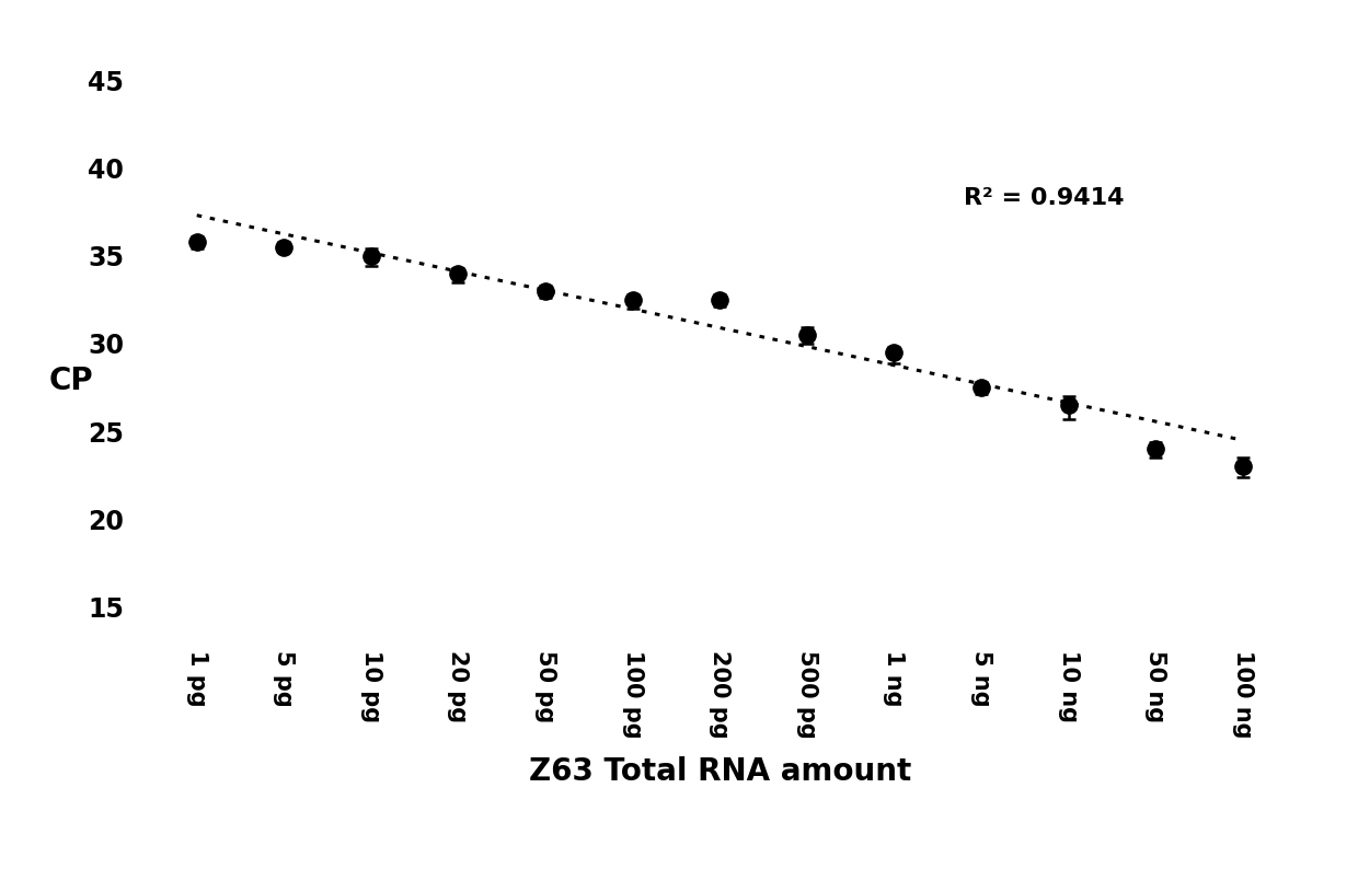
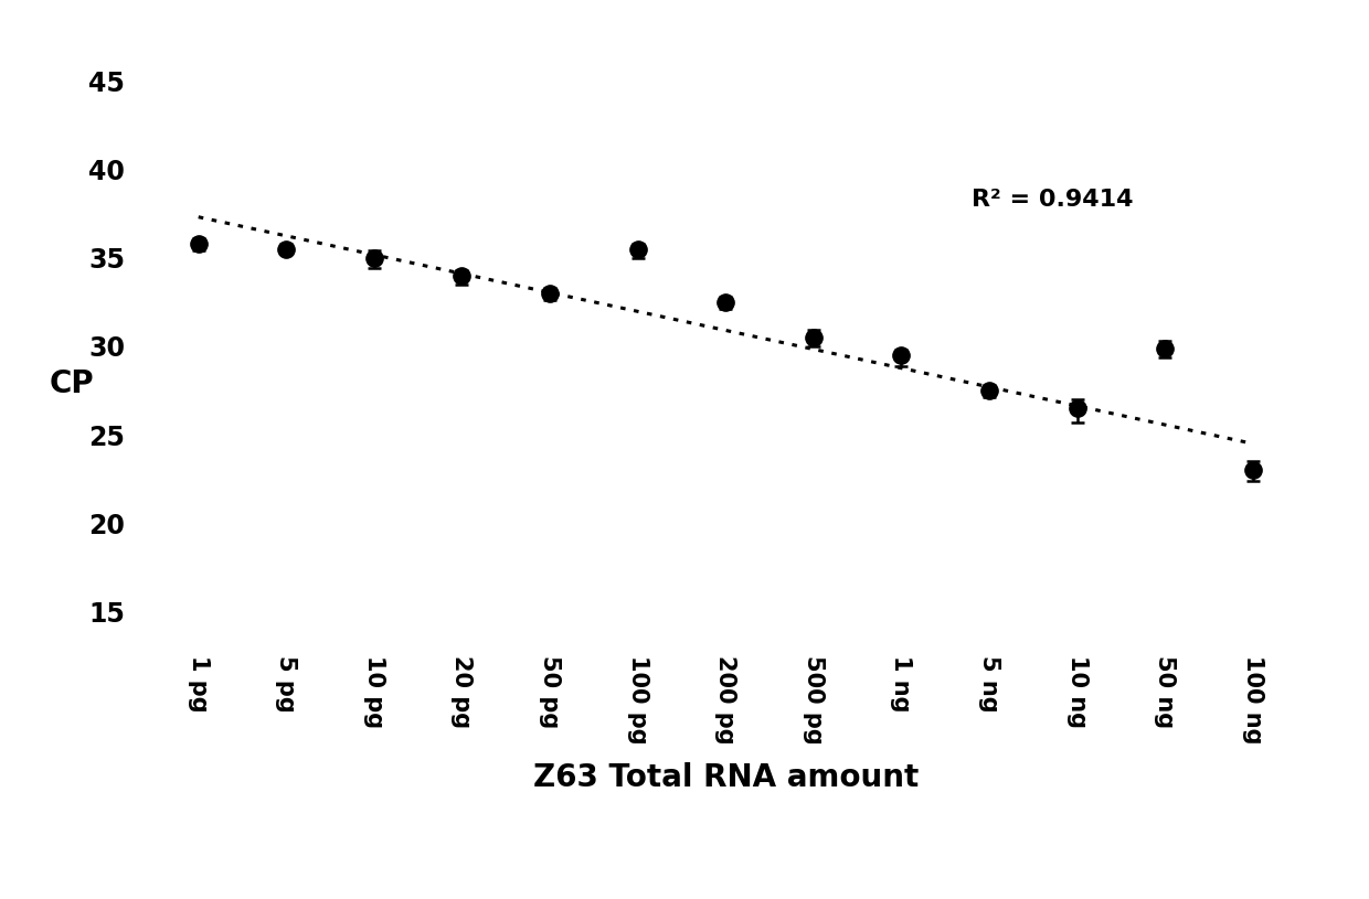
100 pg: 32.5 -> 35.5
50 ng: 24.0 -> 29.9
